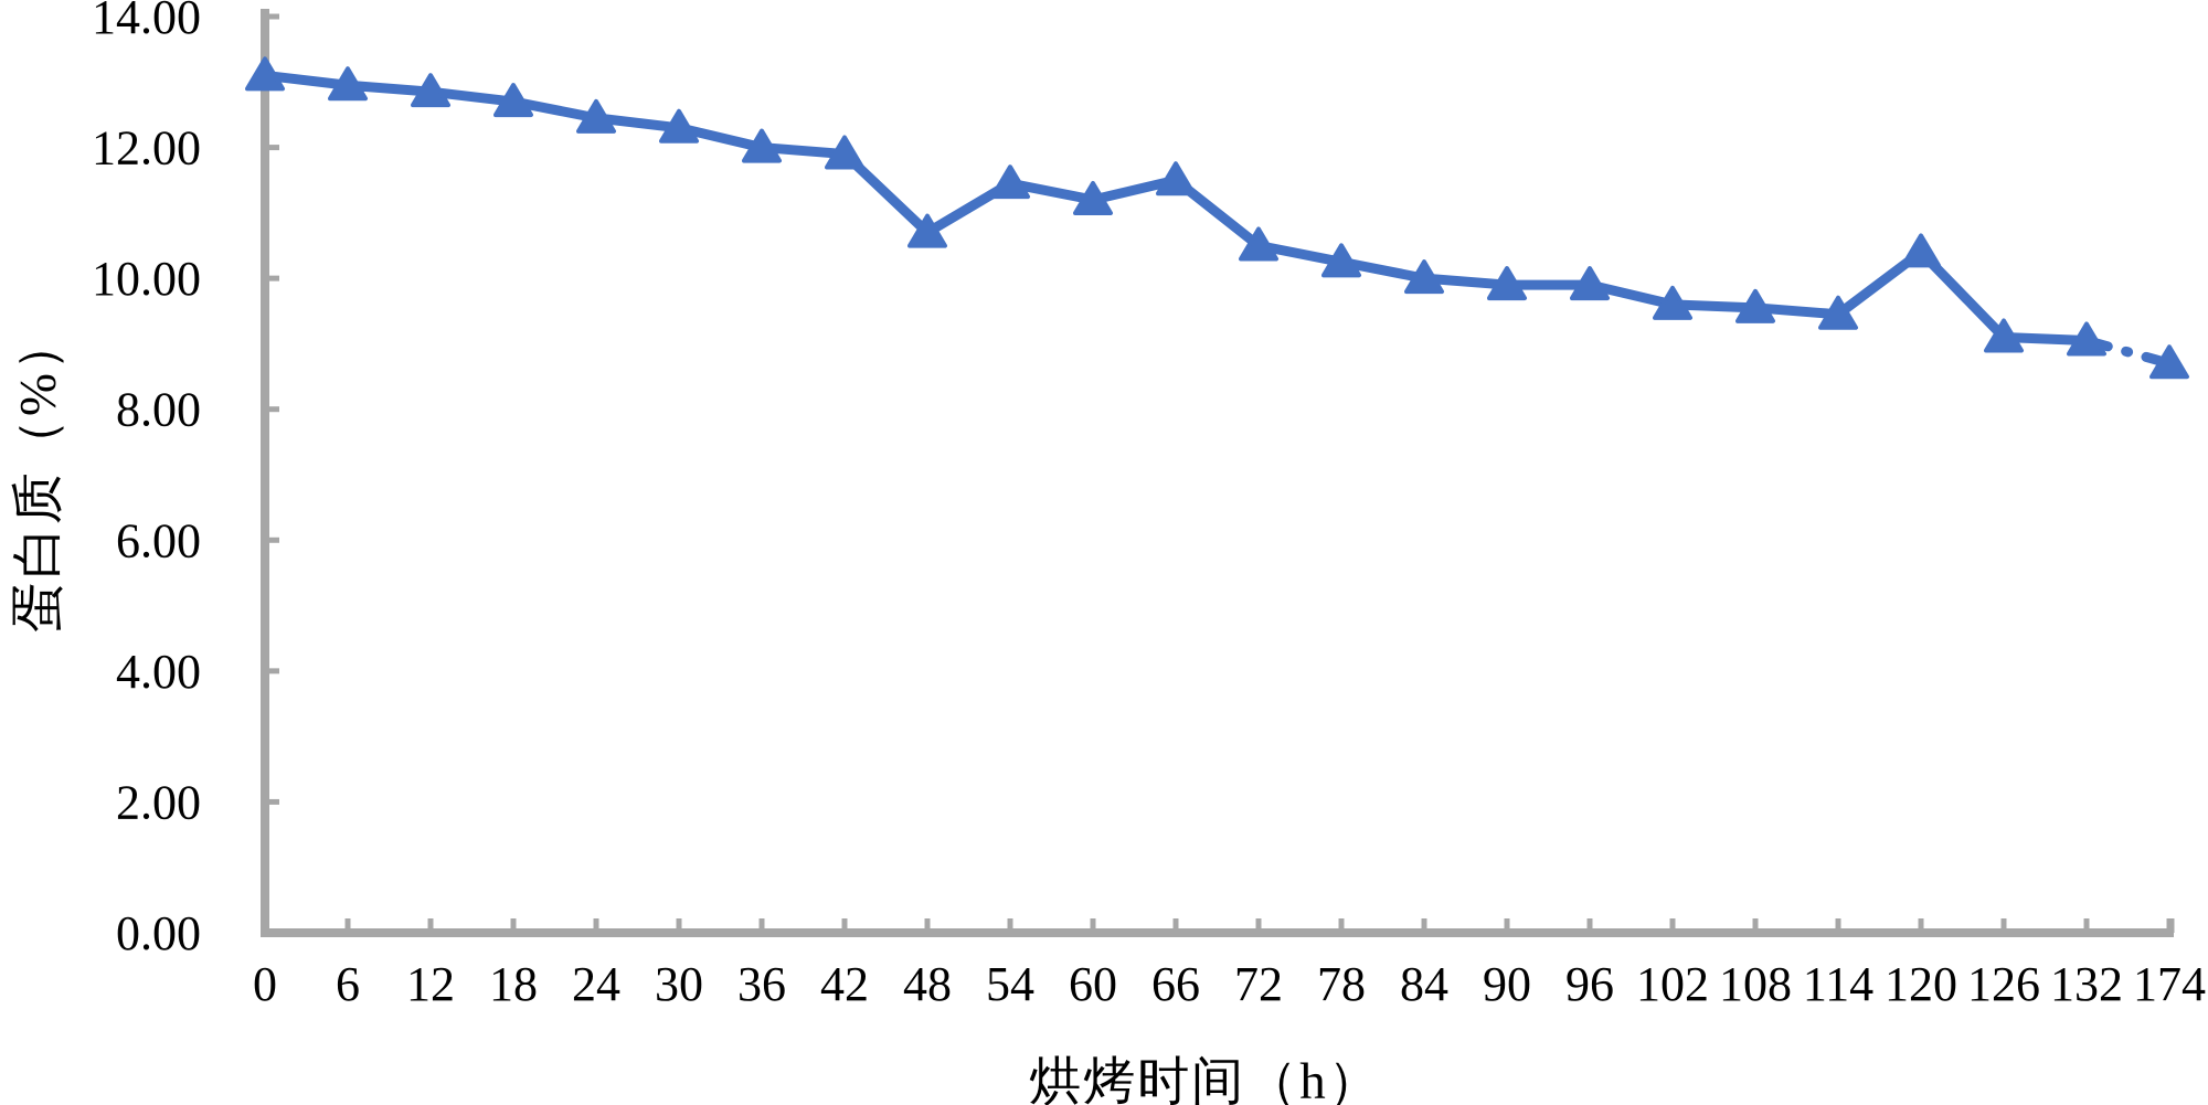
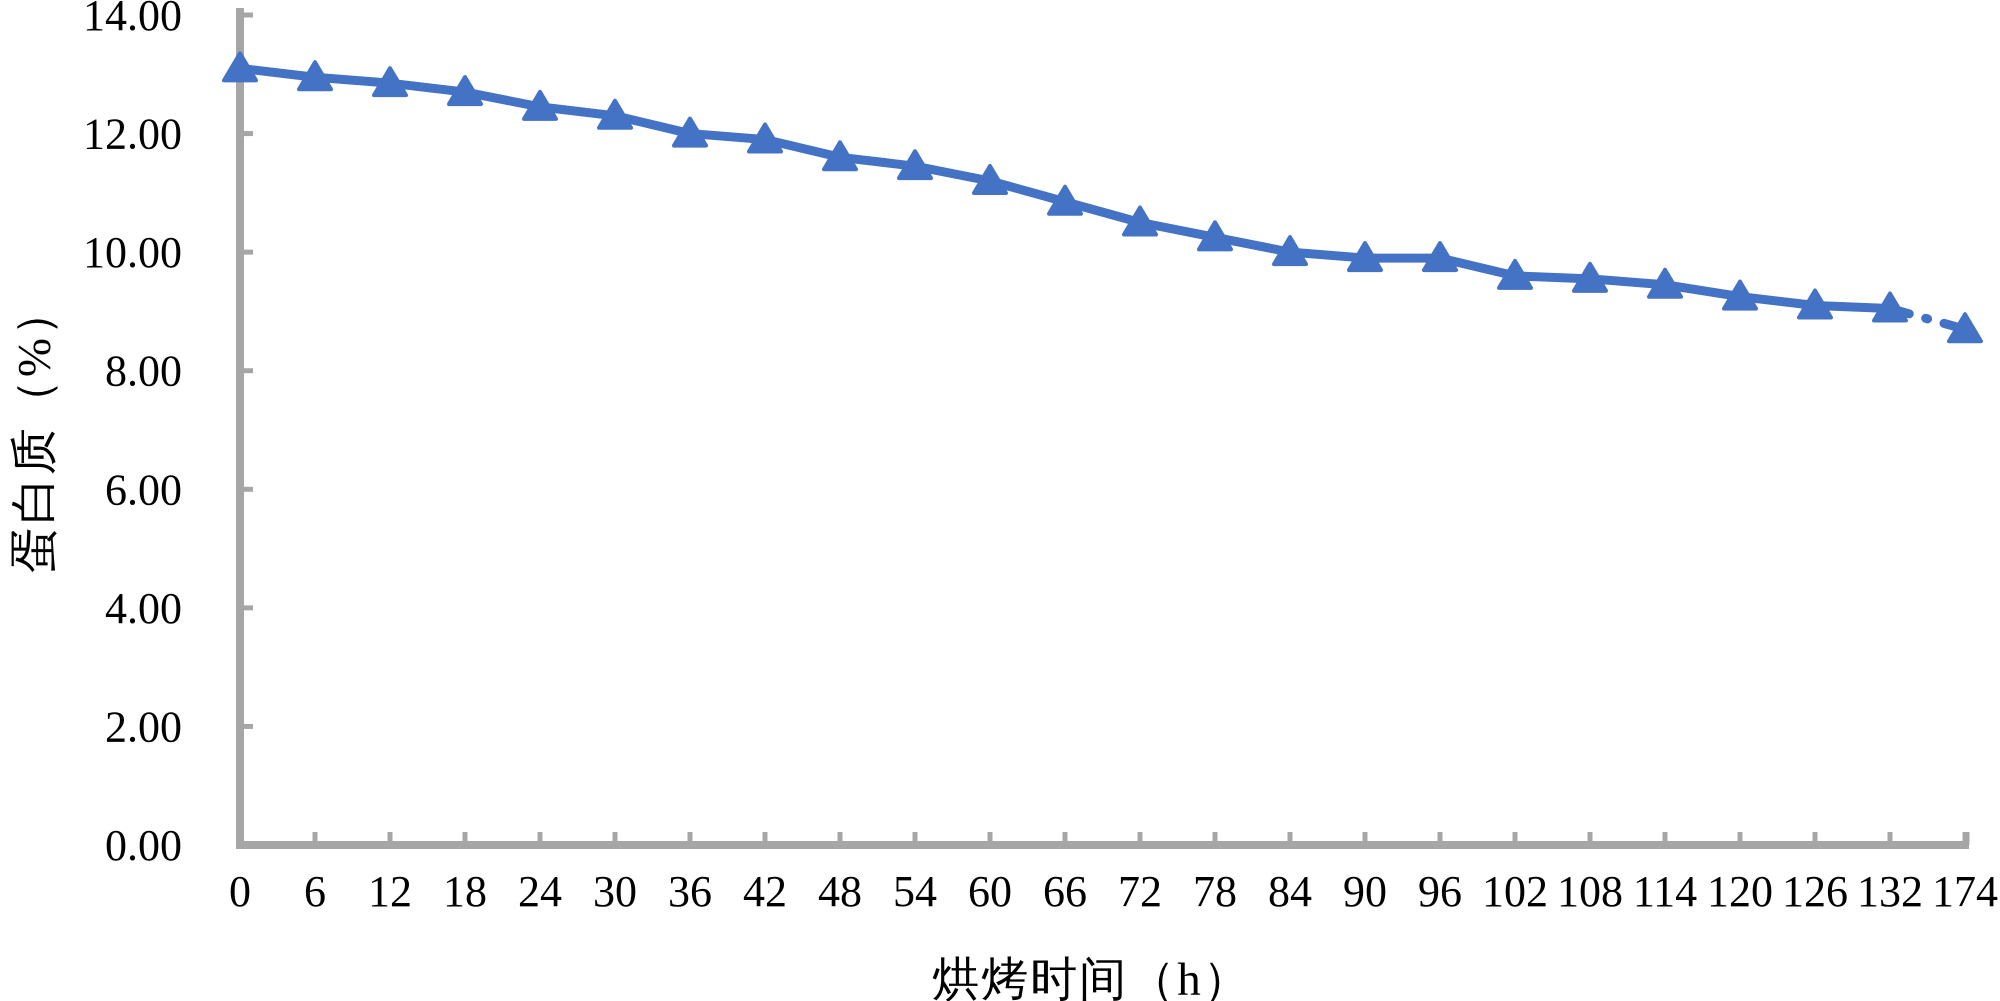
48: 10.7 -> 11.6
66: 11.5 -> 10.8
120: 10.4 -> 9.2
